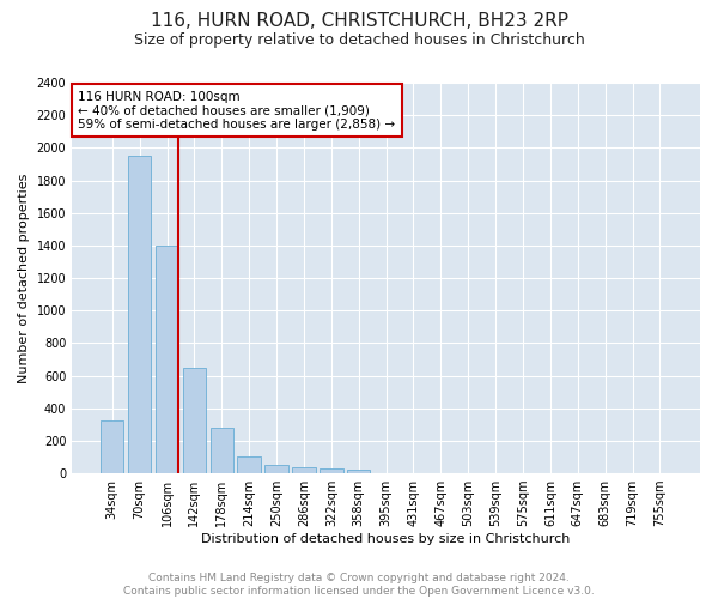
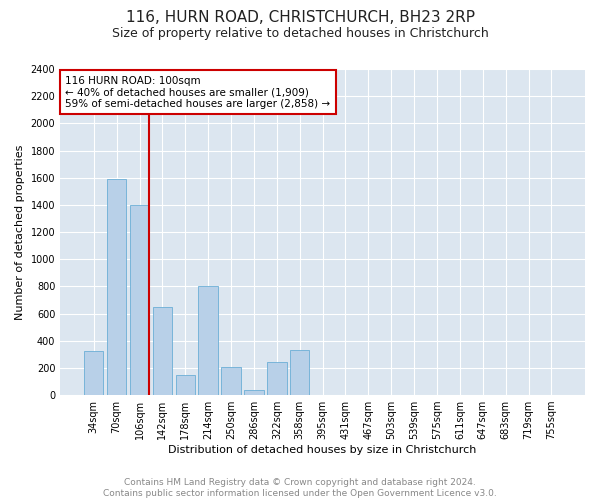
70sqm: 1950 -> 1590
178sqm: 280 -> 150
214sqm: 100 -> 800
250sqm: 50 -> 210
322sqm: 30 -> 240
358sqm: 20 -> 330
